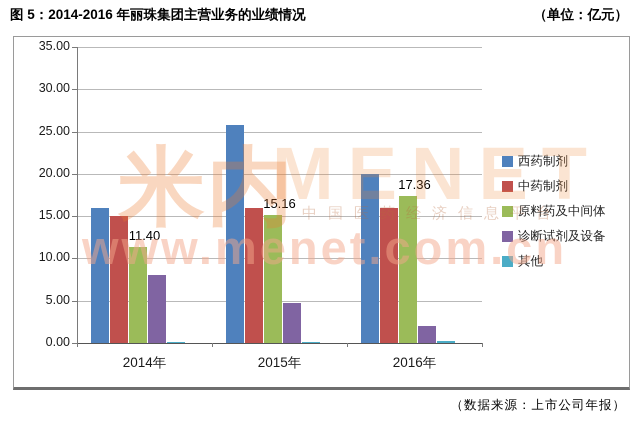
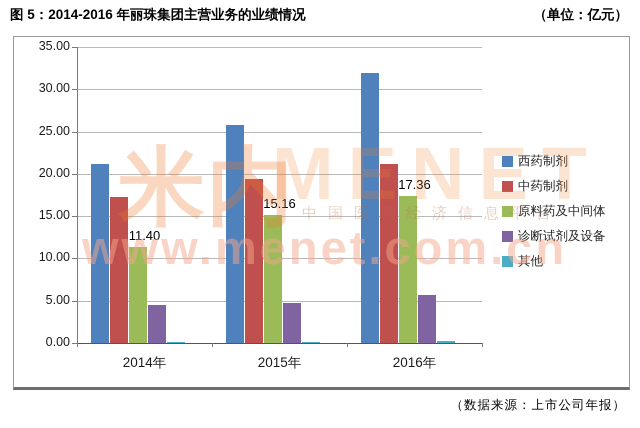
西药制剂/2014年: 16 -> 21
中药制剂/2014年: 15 -> 17
诊断试剂及设备/2014年: 8 -> 4
中药制剂/2015年: 16 -> 19
西药制剂/2016年: 20 -> 32
中药制剂/2016年: 16 -> 21
诊断试剂及设备/2016年: 2 -> 6
